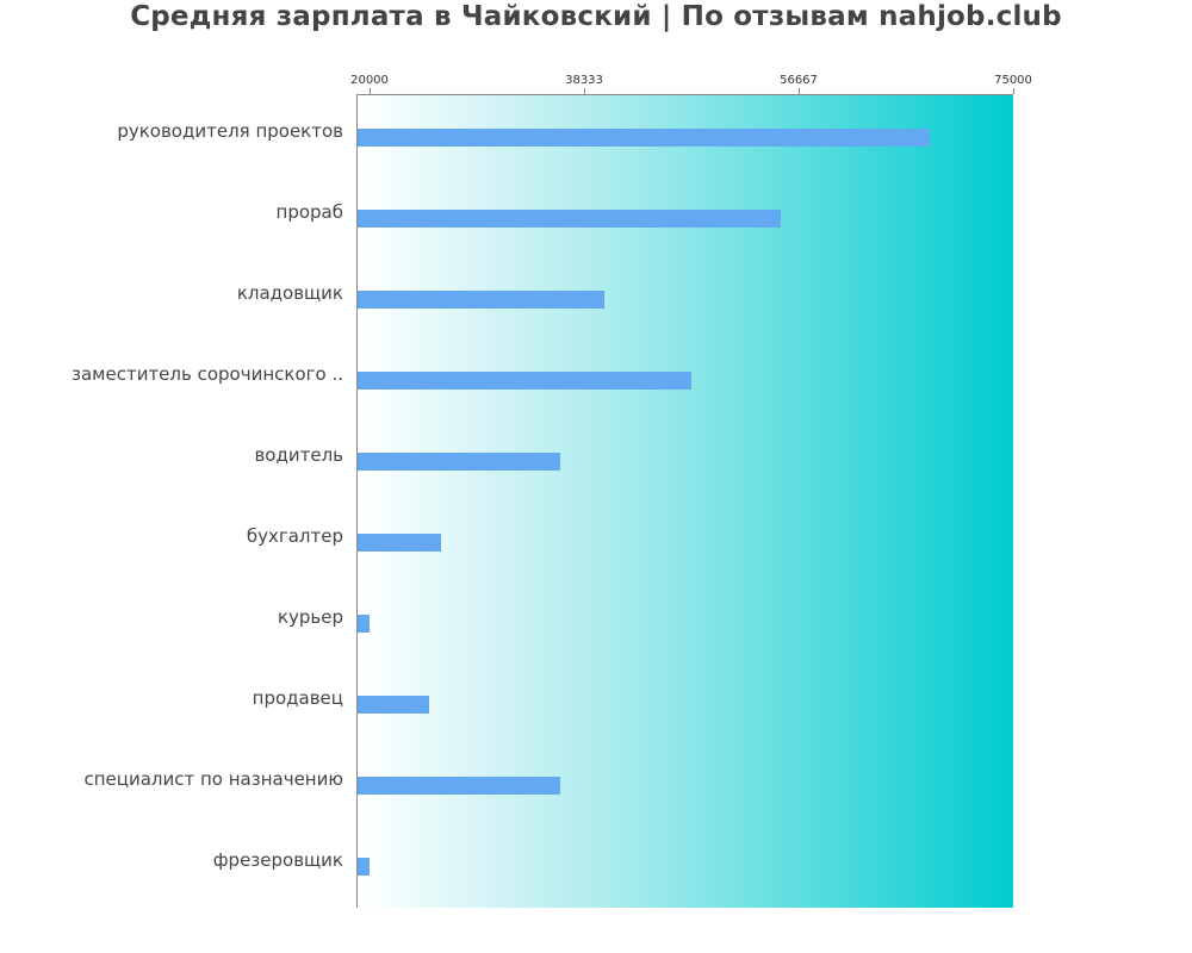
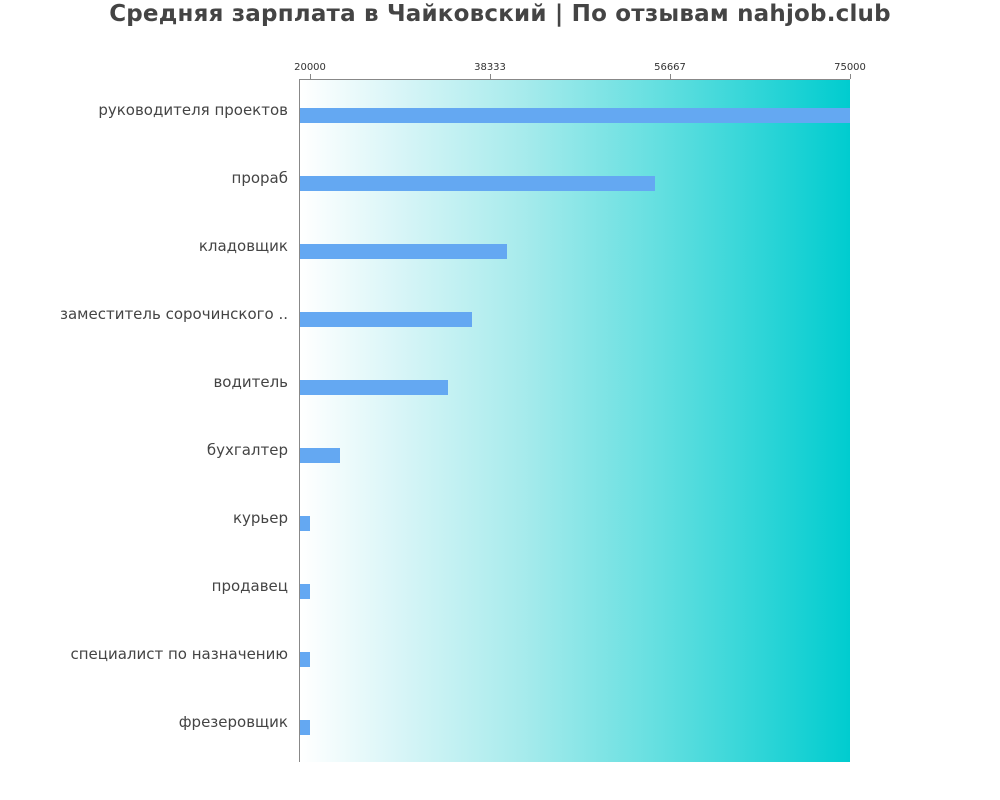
руководителя проектов: 68000 -> 75000
заместитель сорочинского ..: 48000 -> 37000
водитель: 37000 -> 35000
бухгалтер: 27000 -> 24000
продавец: 26000 -> 21000
специалист по назначению: 37000 -> 21000
